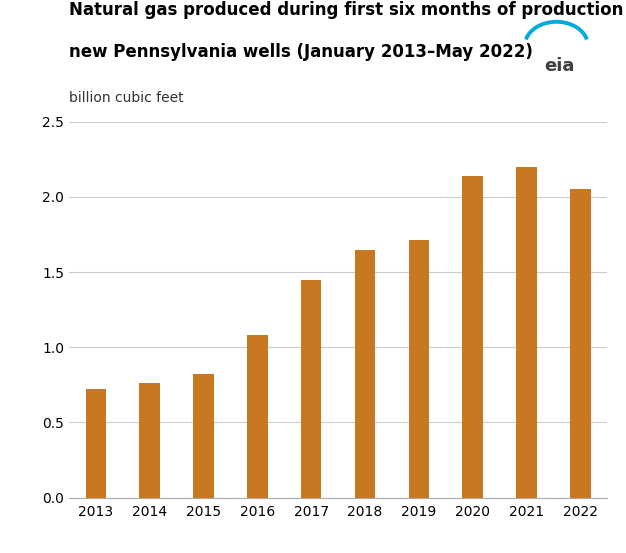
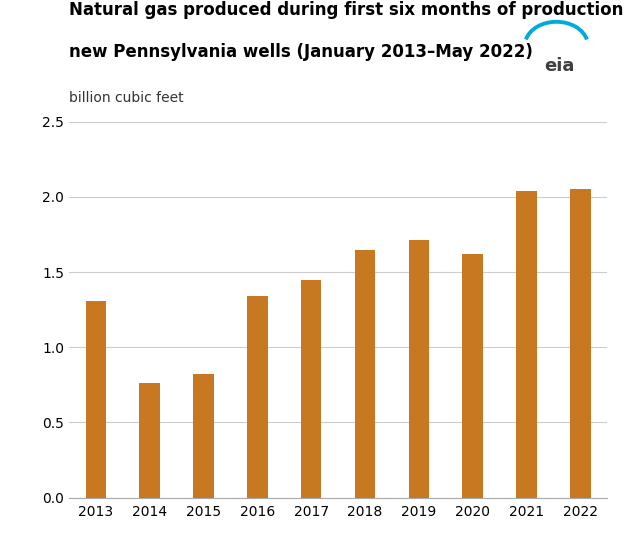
2013: 0.72 -> 1.31
2016: 1.08 -> 1.34
2020: 2.14 -> 1.62
2021: 2.20 -> 2.04
